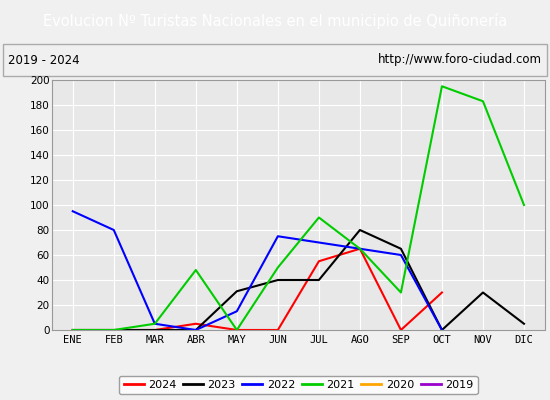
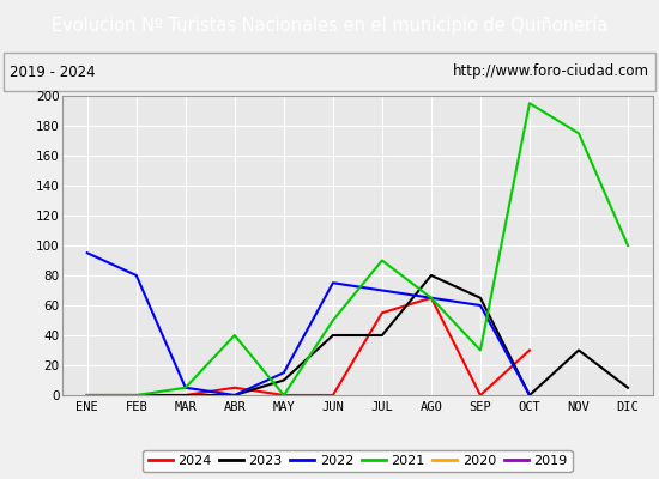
2021/ABR: 48 -> 40
2023/MAY: 31 -> 10
2021/NOV: 183 -> 175
